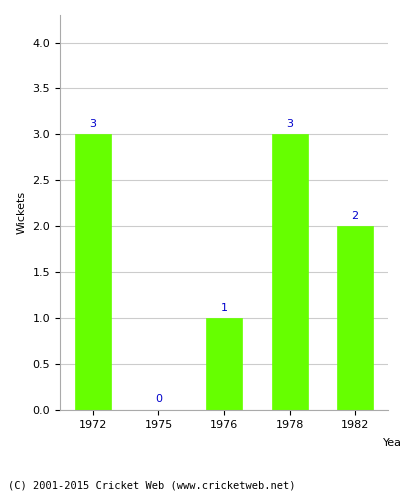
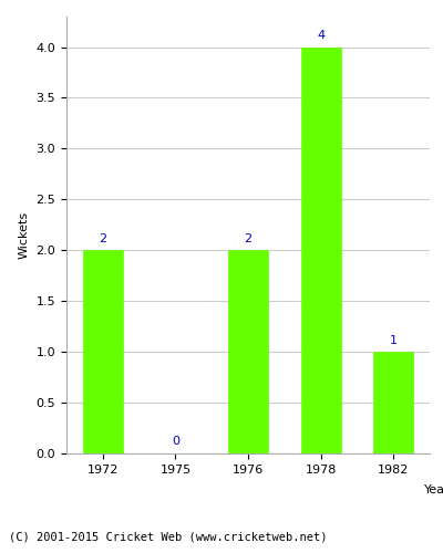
1972: 3 -> 2
1976: 1 -> 2
1978: 3 -> 4
1982: 2 -> 1
